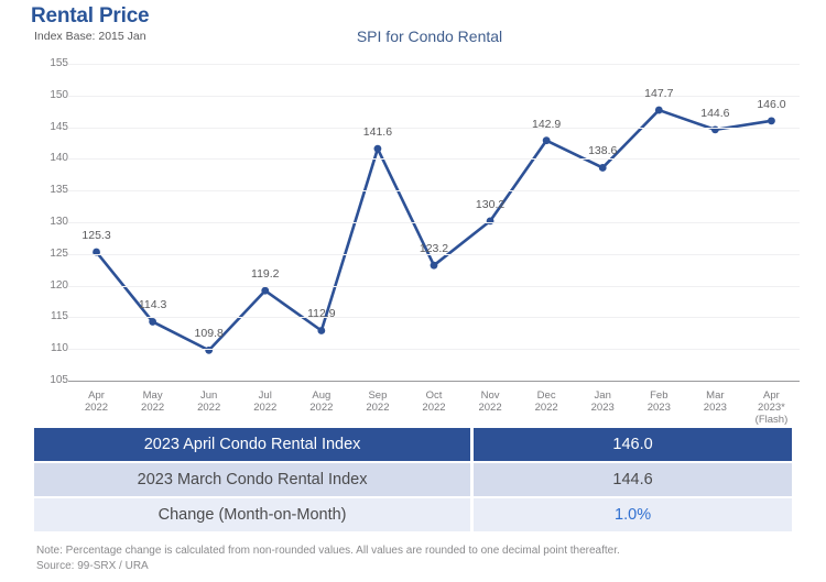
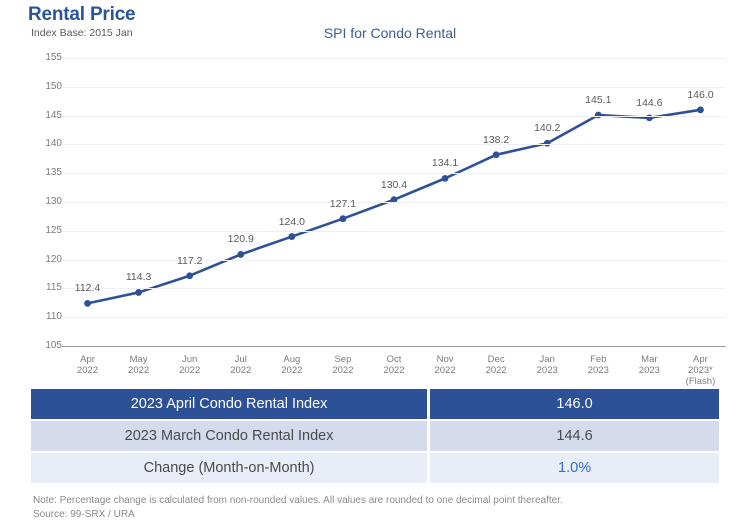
Apr 2022: 125.3 -> 112.4
Jun 2022: 109.8 -> 117.2
Jul 2022: 119.2 -> 120.9
Aug 2022: 112.9 -> 124.0
Sep 2022: 141.6 -> 127.1
Oct 2022: 123.2 -> 130.4
Nov 2022: 130.2 -> 134.1
Dec 2022: 142.9 -> 138.2
Jan 2023: 138.6 -> 140.2
Feb 2023: 147.7 -> 145.1
